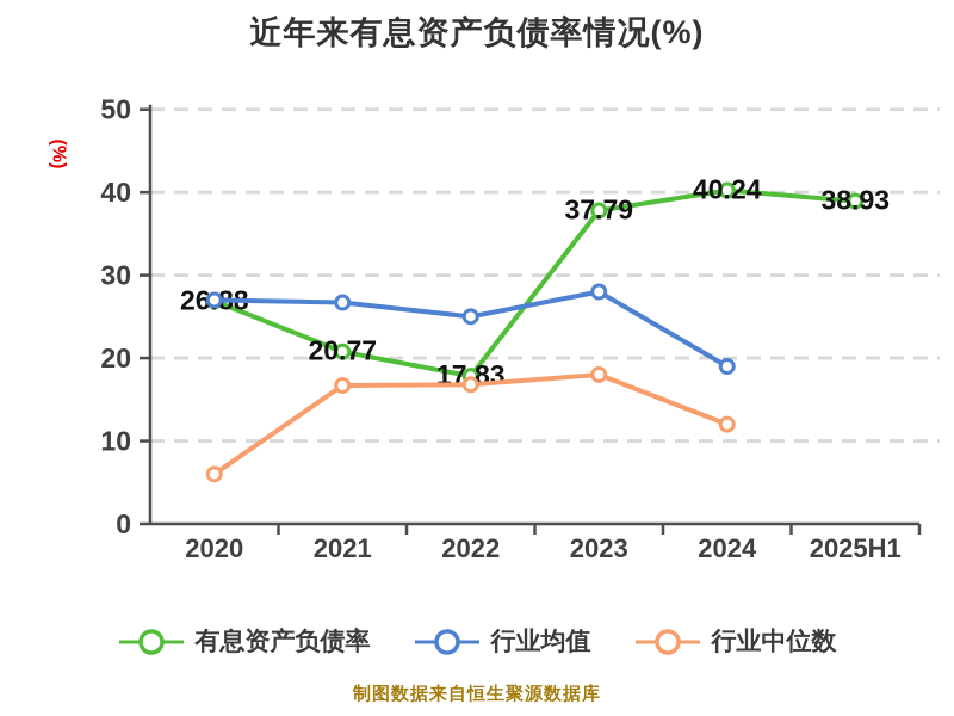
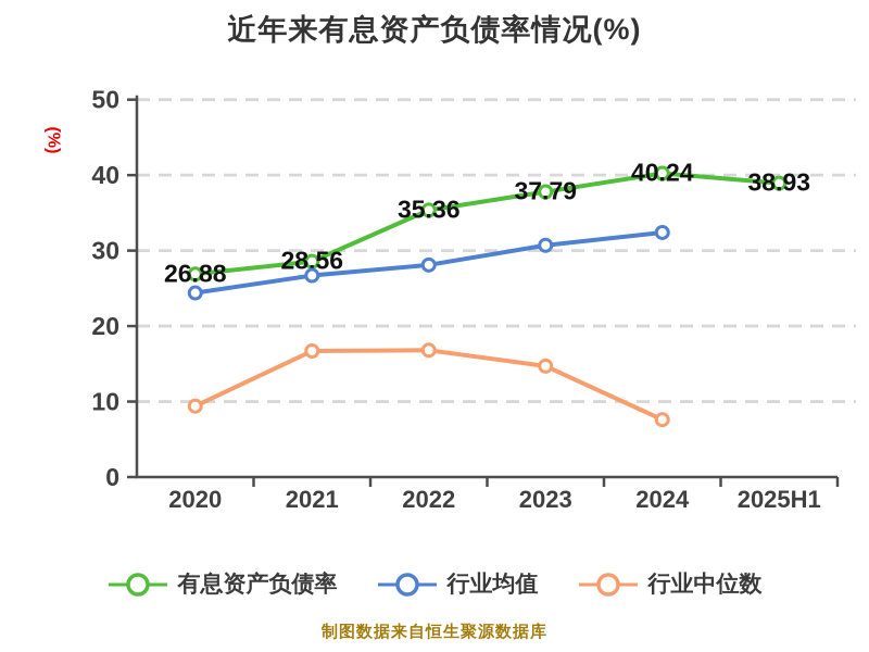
行业均值/2020: 27 -> 24
行业中位数/2020: 6 -> 9
有息资产负债率/2021: 20.77 -> 28.56
有息资产负债率/2022: 17.83 -> 35.36
行业均值/2022: 25 -> 28
行业均值/2023: 28 -> 31
行业中位数/2023: 18 -> 15
行业均值/2024: 19 -> 32
行业中位数/2024: 12 -> 8
